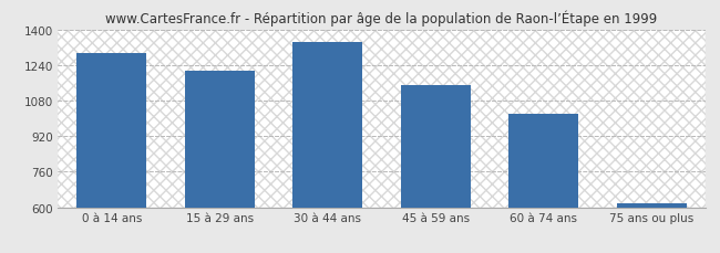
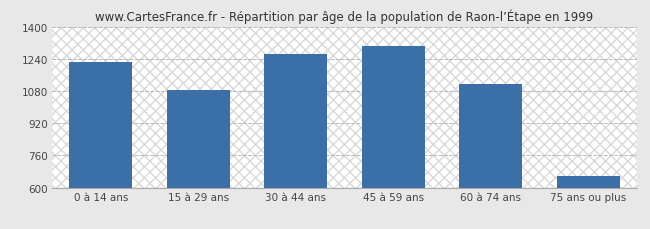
0 à 14 ans: 1295 -> 1225
15 à 29 ans: 1215 -> 1085
30 à 44 ans: 1345 -> 1265
45 à 59 ans: 1150 -> 1305
60 à 74 ans: 1020 -> 1115
75 ans ou plus: 618 -> 660
